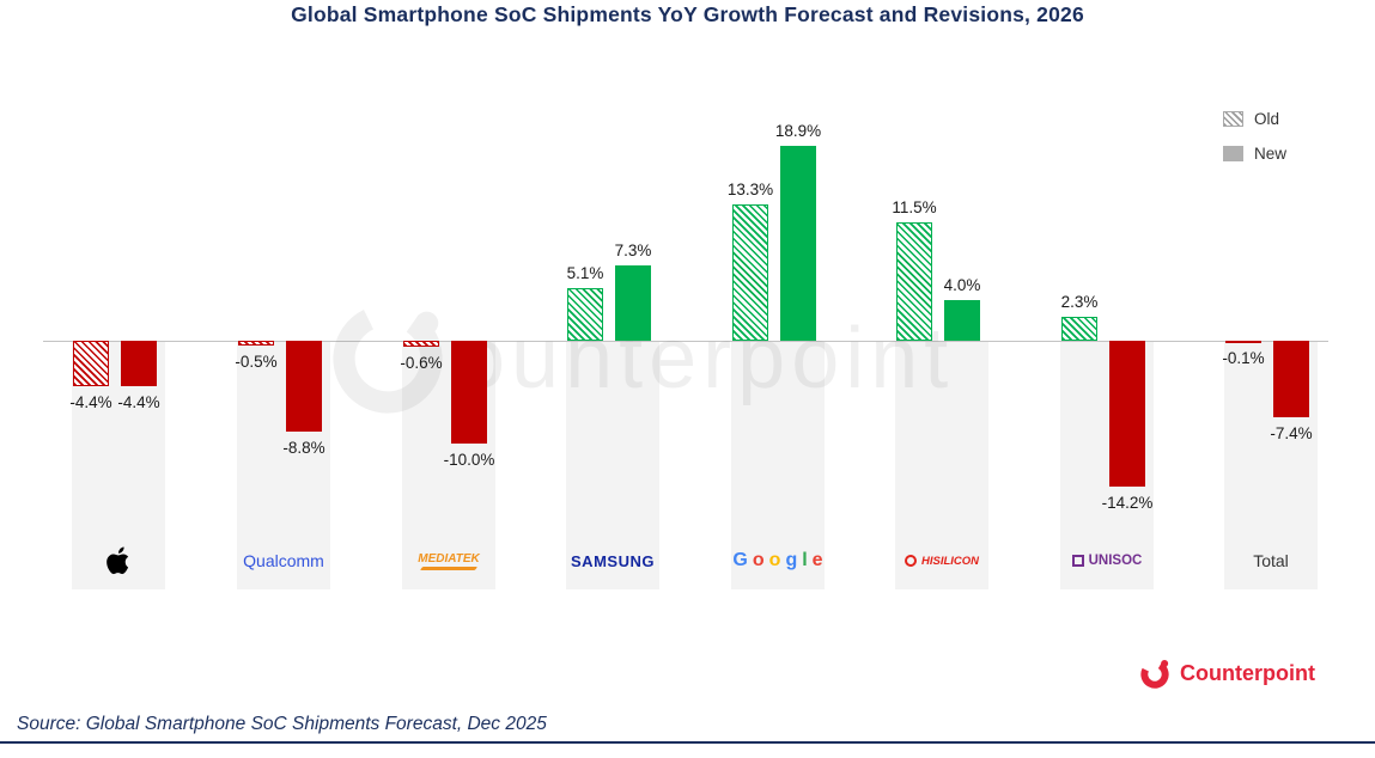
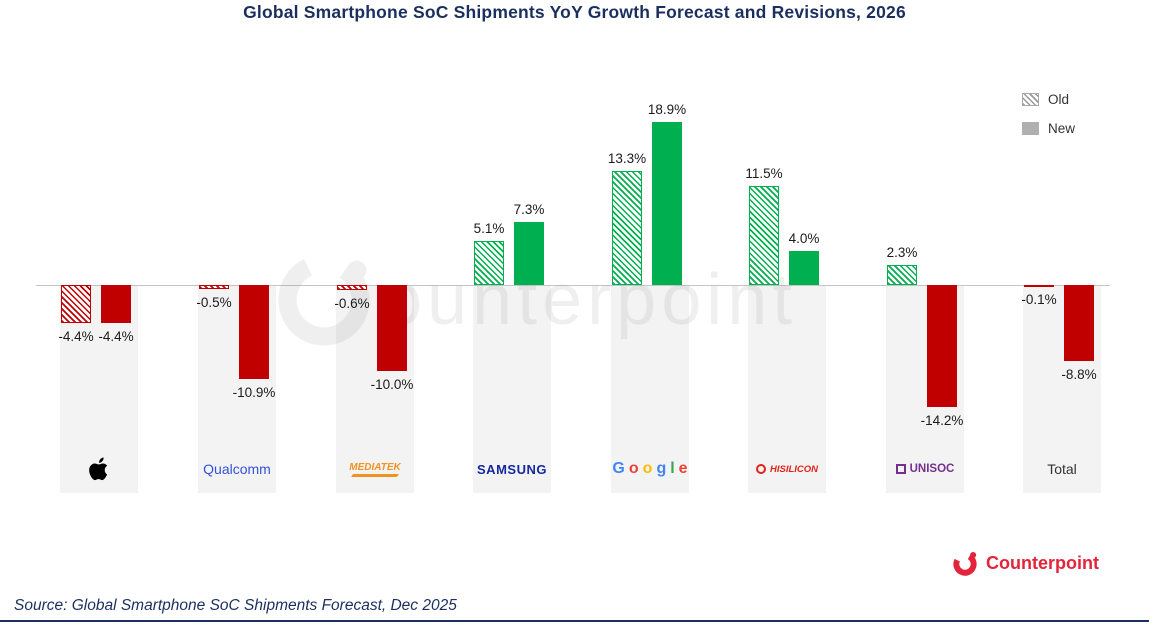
New/Qualcomm: -8.8% -> -10.9%
New/Total: -7.4% -> -8.8%
